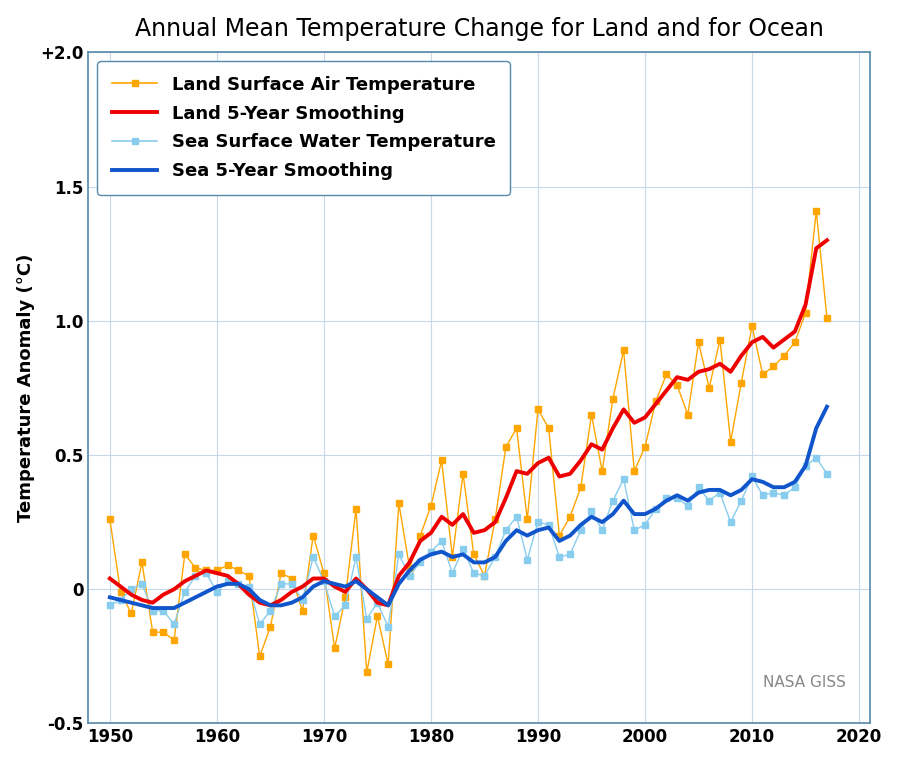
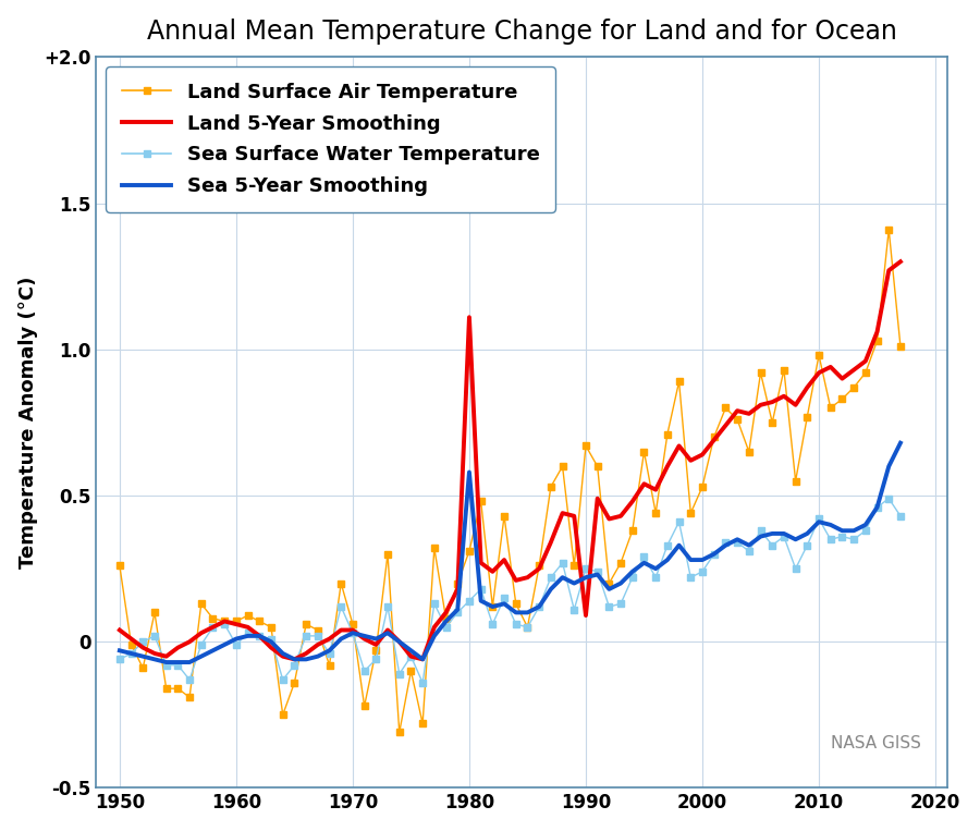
Land 5-Year Smoothing/1980: 0.21 -> 1.11
Sea 5-Year Smoothing/1980: 0.13 -> 0.58
Land 5-Year Smoothing/1990: 0.47 -> 0.09
